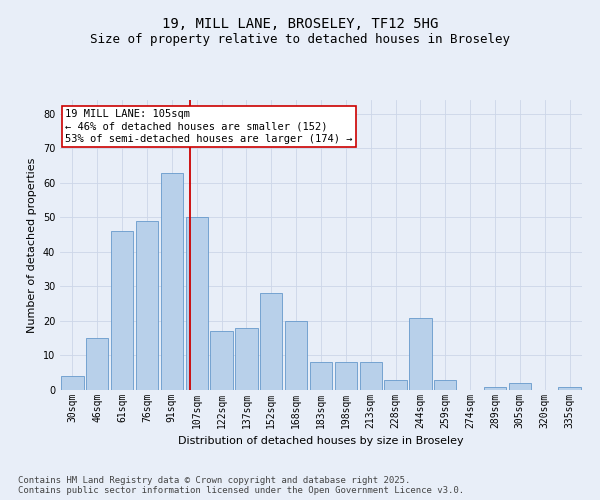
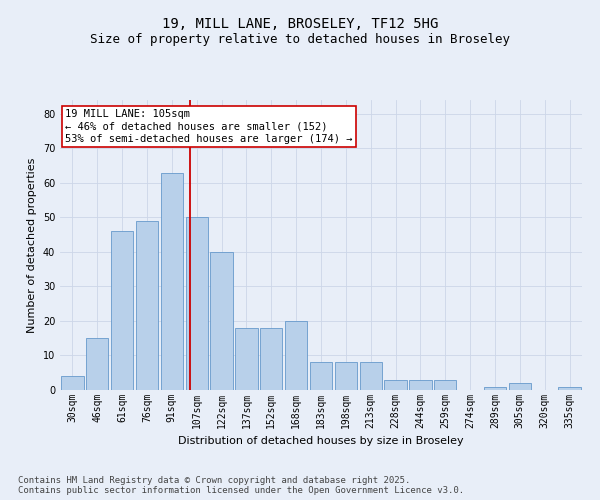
122sqm: 17 -> 40
152sqm: 28 -> 18
244sqm: 21 -> 3
